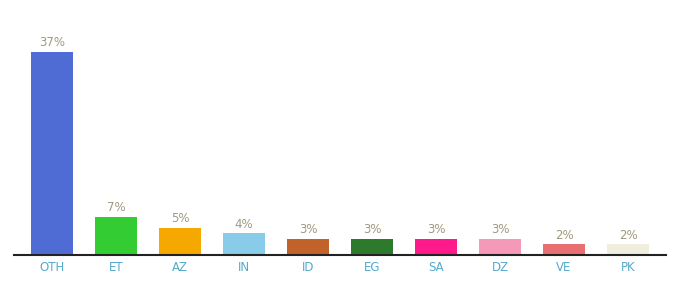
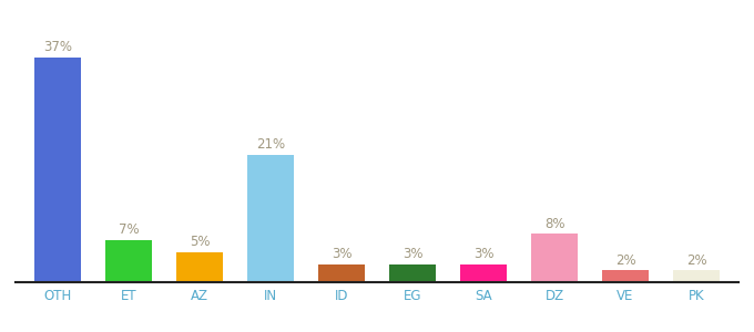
IN: 4% -> 21%
DZ: 3% -> 8%
